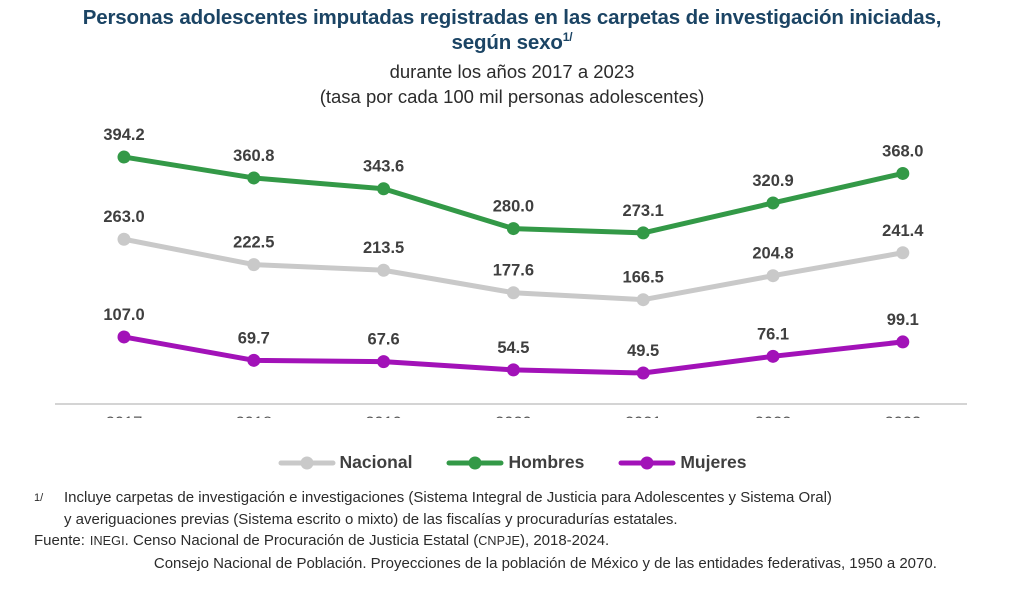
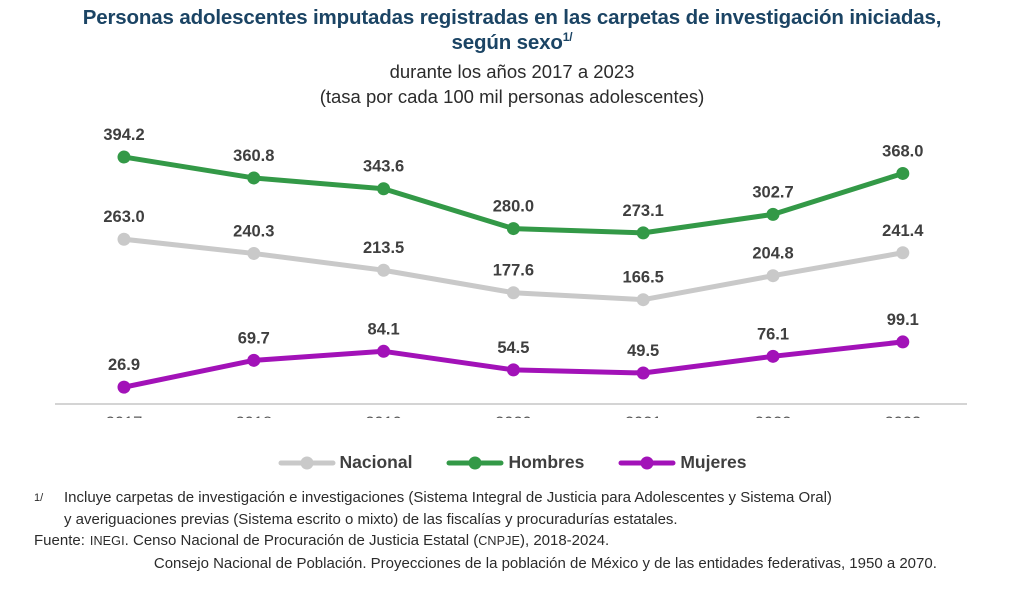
Mujeres/2017: 107.0 -> 26.9
Nacional/2018: 222.5 -> 240.3
Mujeres/2019: 67.6 -> 84.1
Hombres/2022: 320.9 -> 302.7
